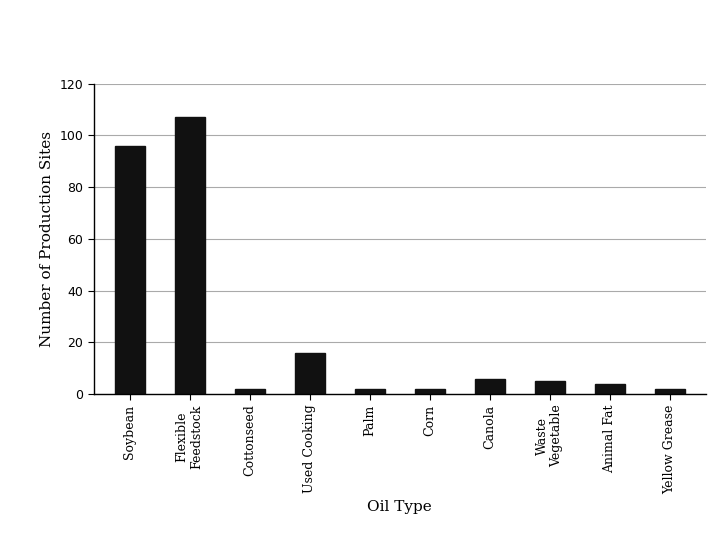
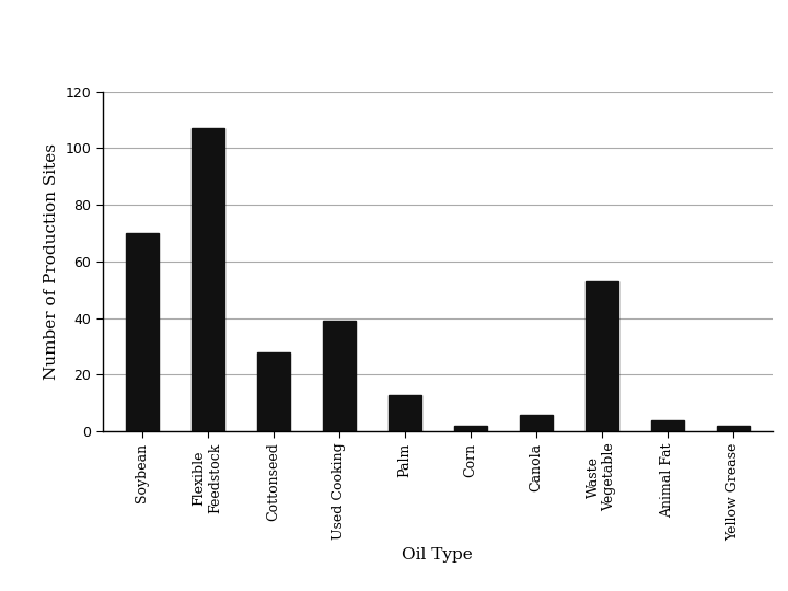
Soybean: 96 -> 70
Cottonseed: 2 -> 28
Used Cooking: 16 -> 39
Palm: 2 -> 13
Waste Vegetable: 5 -> 53
